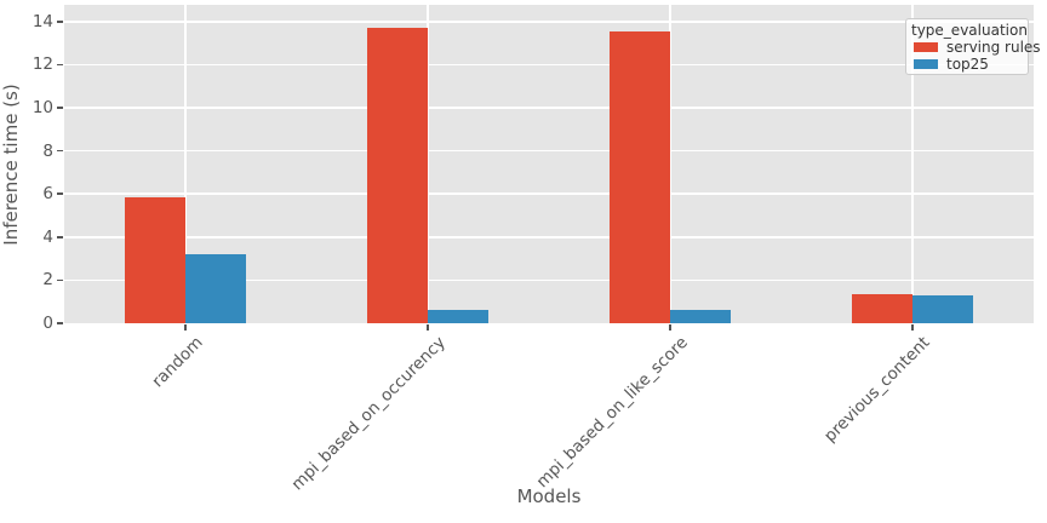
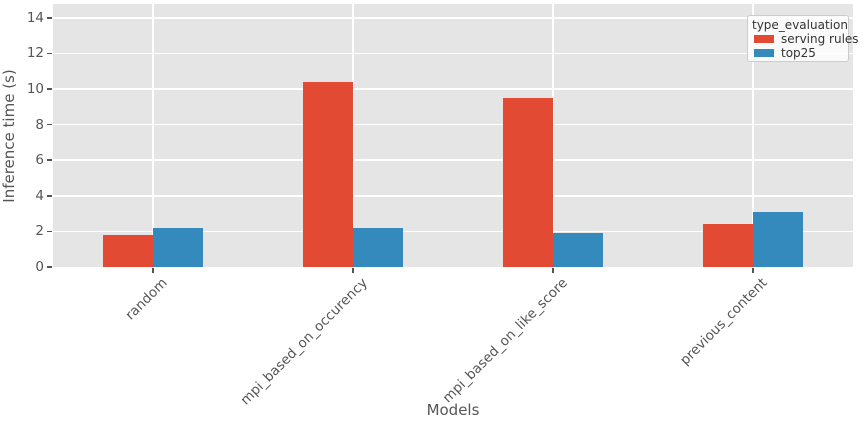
serving rules/random: 5.8 -> 1.8
top25/random: 3.2 -> 2.2
serving rules/mpi_based_on_occurency: 13.7 -> 10.4
top25/mpi_based_on_occurency: 0.6 -> 2.2
serving rules/mpi_based_on_like_score: 13.6 -> 9.5
top25/mpi_based_on_like_score: 0.6 -> 1.9
serving rules/previous_content: 1.4 -> 2.4
top25/previous_content: 1.3 -> 3.1
